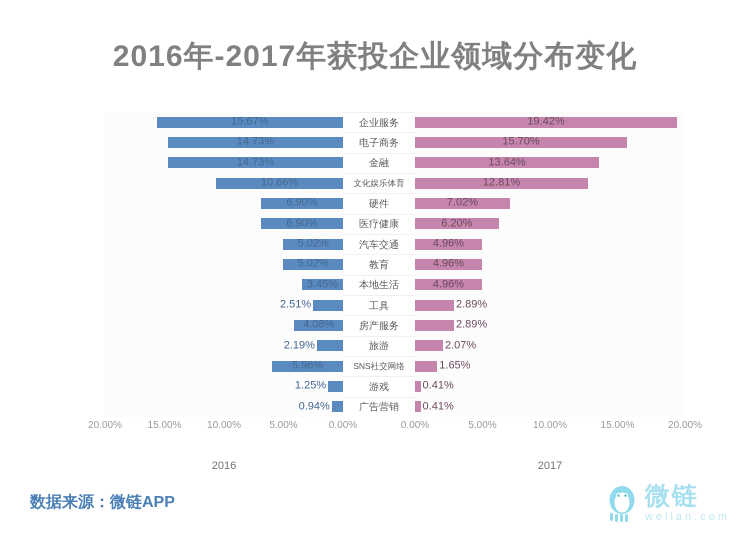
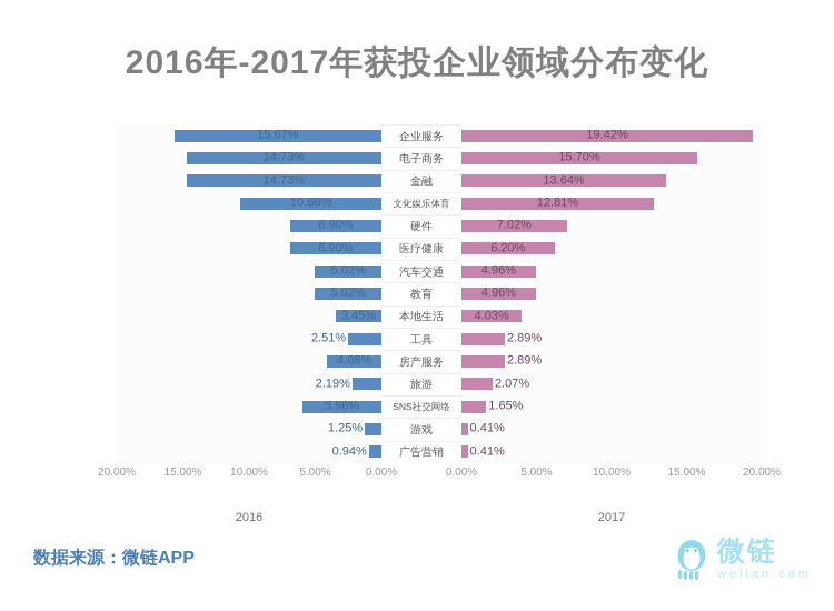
2017/本地生活: 4.96% -> 4.03%
